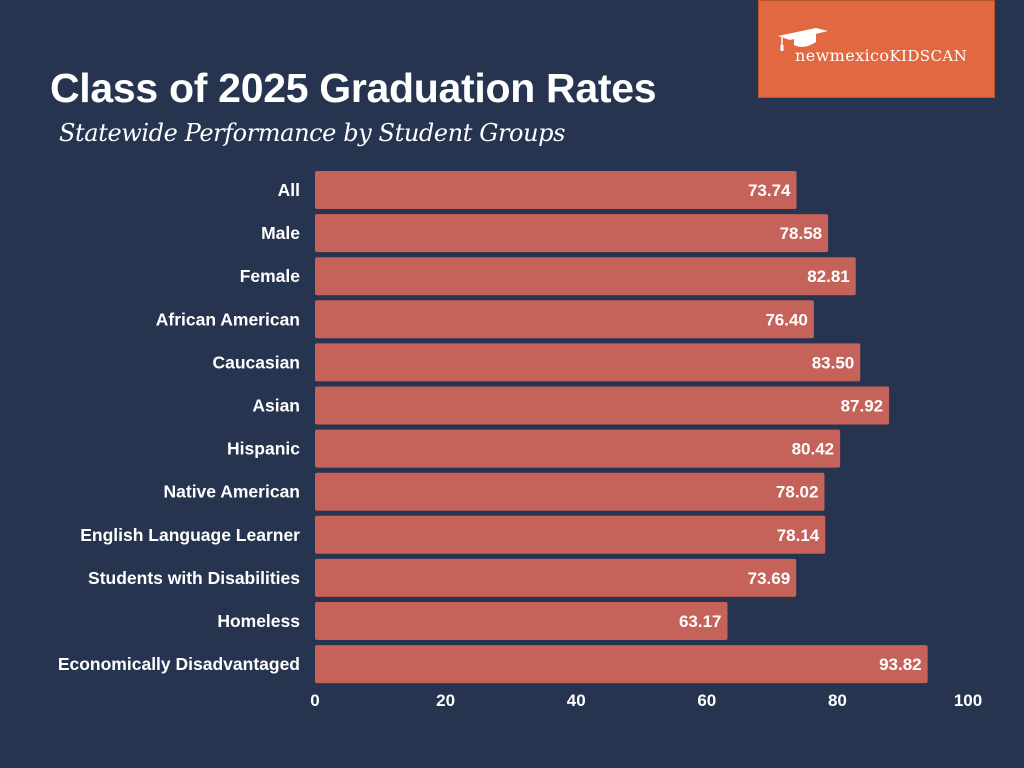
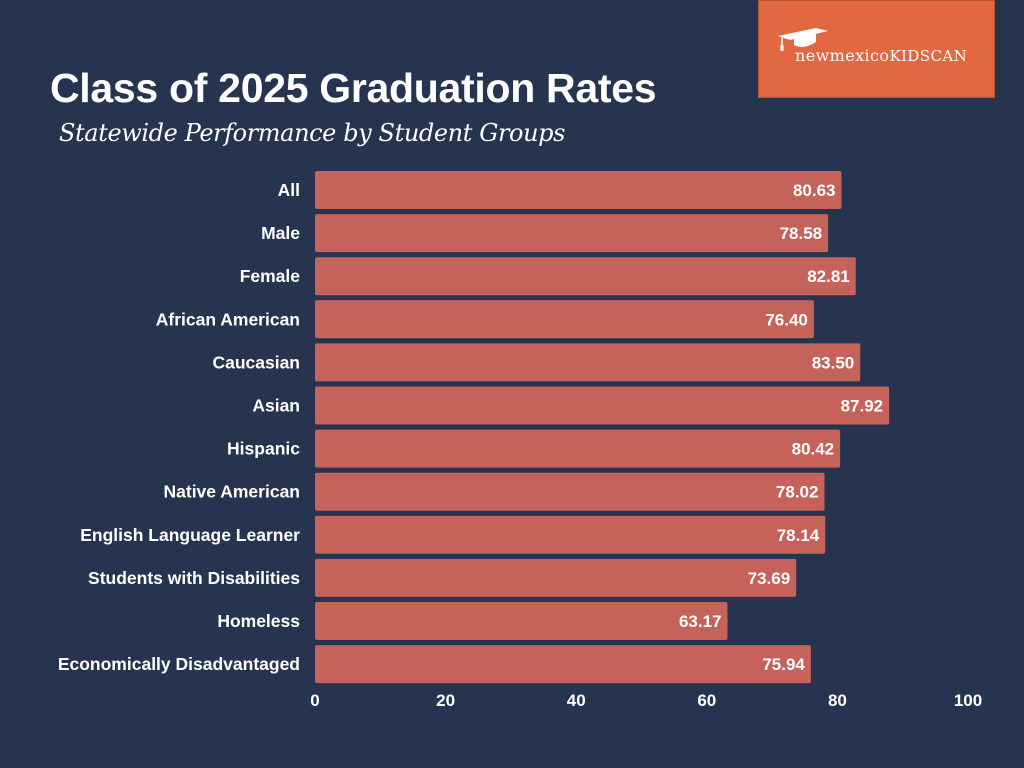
All: 73.74 -> 80.63
Economically Disadvantaged: 93.82 -> 75.94
